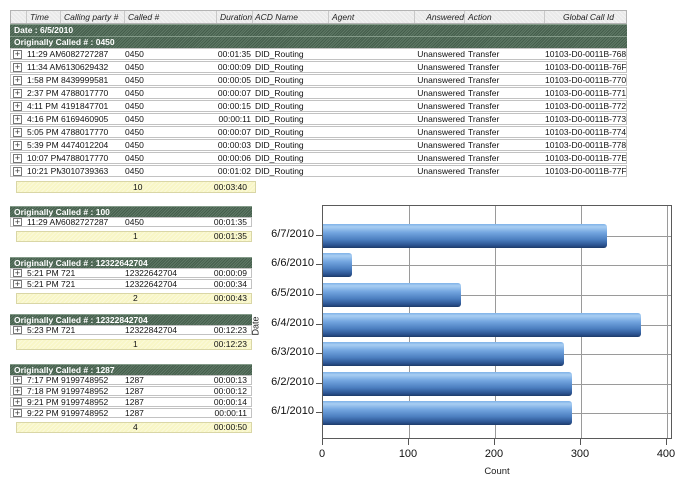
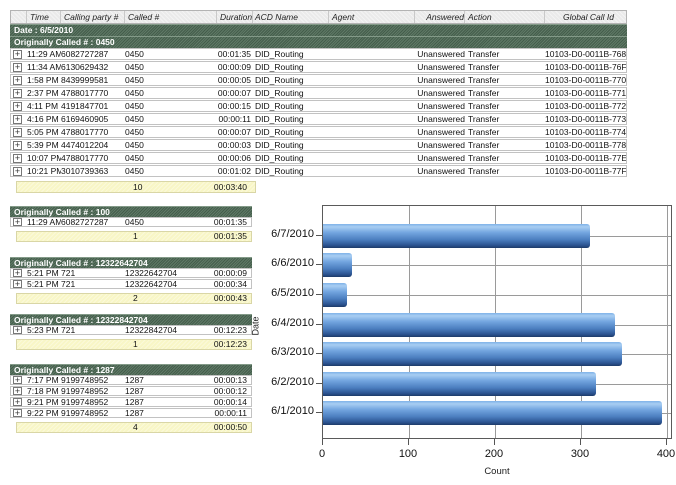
6/7/2010: 330 -> 310
6/5/2010: 160 -> 30
6/4/2010: 370 -> 340
6/3/2010: 280 -> 350
6/2/2010: 290 -> 320
6/1/2010: 290 -> 390
